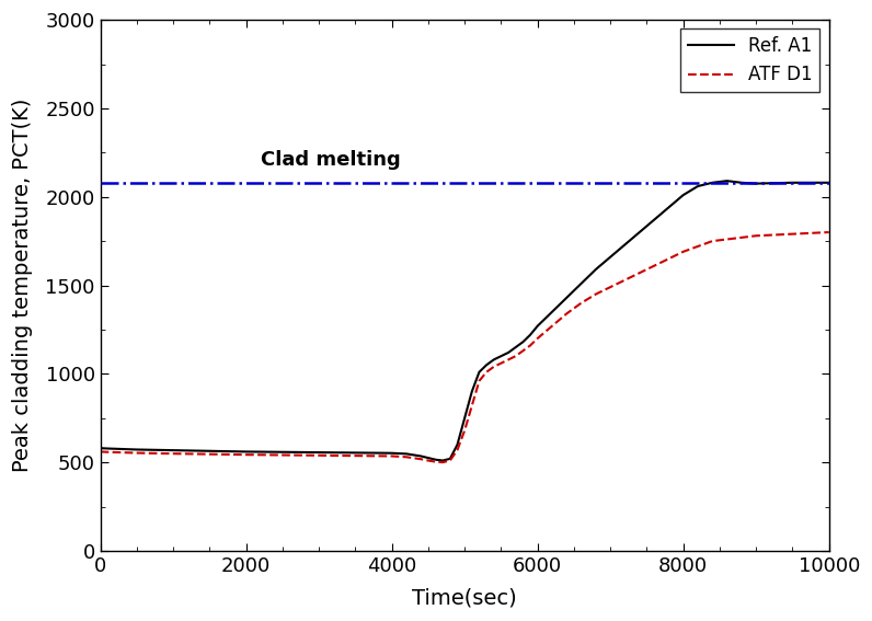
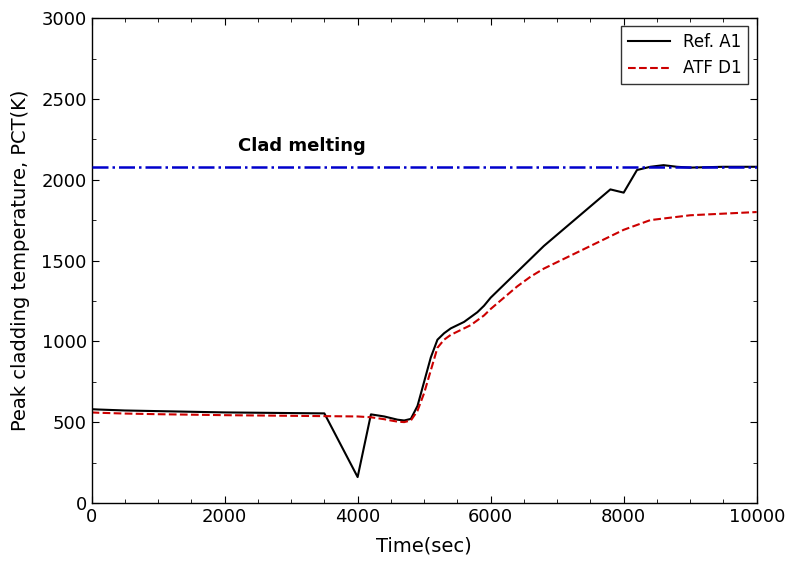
Ref. A1/4000: 550 -> 160
Ref. A1/8000: 2010 -> 1920
